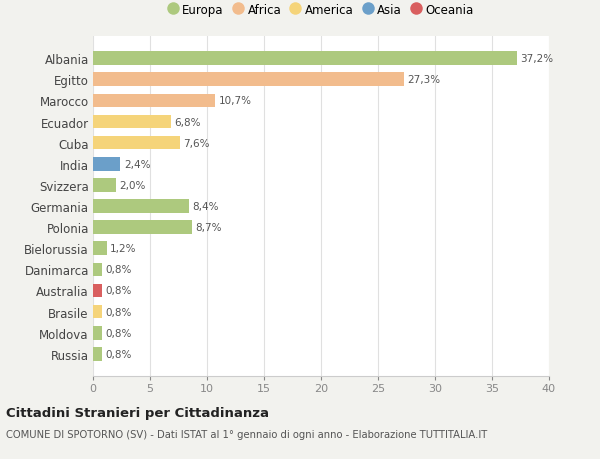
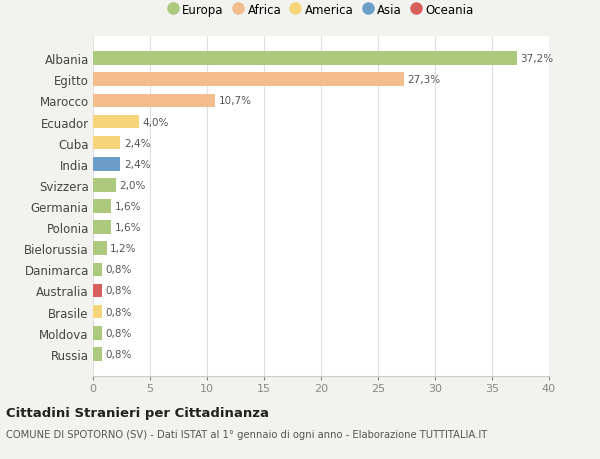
Ecuador: 6,8% -> 4,0%
Cuba: 7,6% -> 2,4%
Germania: 8,4% -> 1,6%
Polonia: 8,7% -> 1,6%
